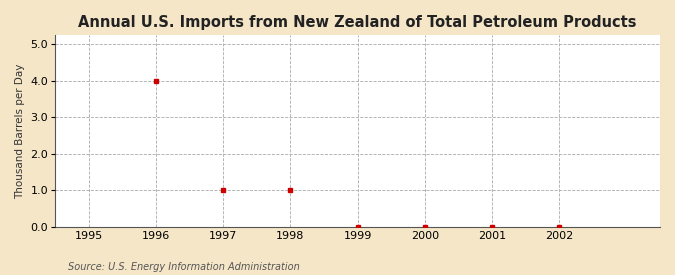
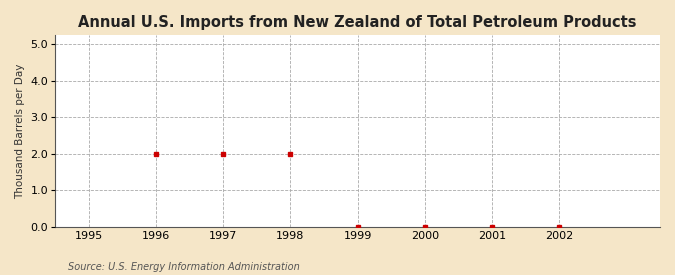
1996: 4 -> 2
1997: 1 -> 2
1998: 1 -> 2
